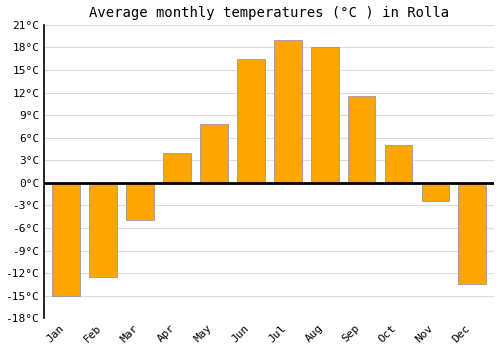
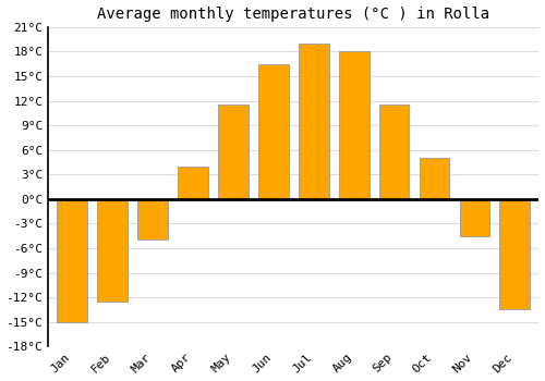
May: 7.8°C -> 11.5°C
Nov: -2.4°C -> -4.5°C
